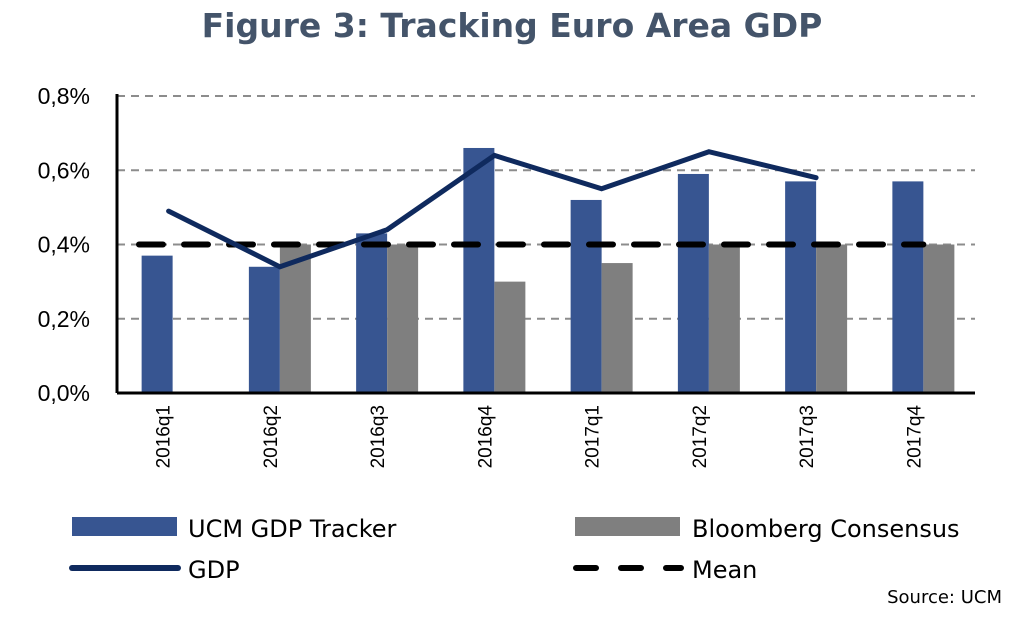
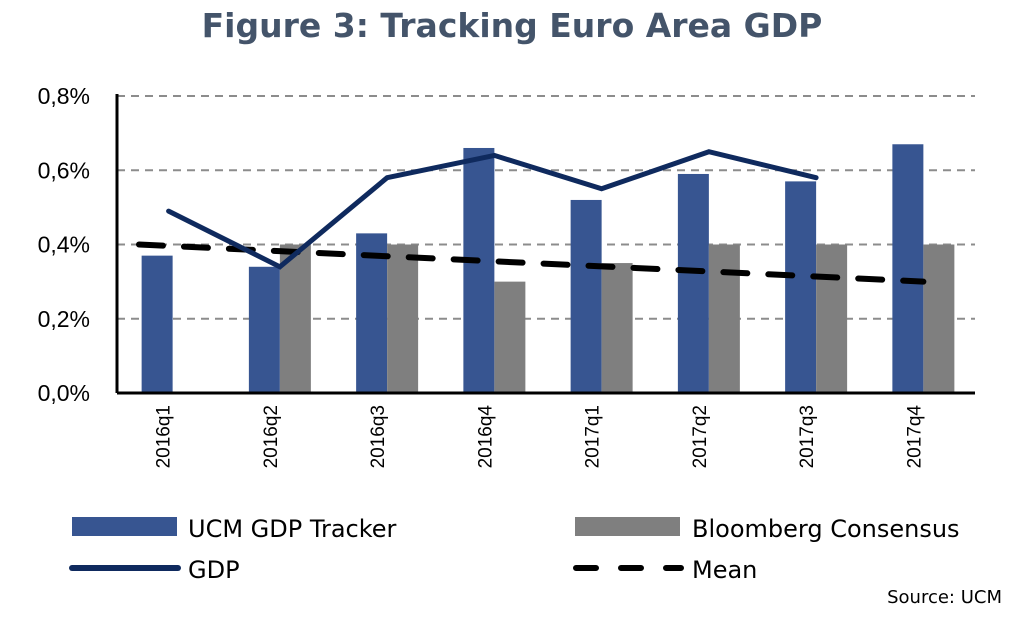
GDP/2016q3: 0,44% -> 0,58%
Mean/2016q4: 0,4% -> 0,2%
UCM GDP Tracker/2017q4: 0,57% -> 0,67%
Mean/2017q4: 0,4% -> 0,3%
